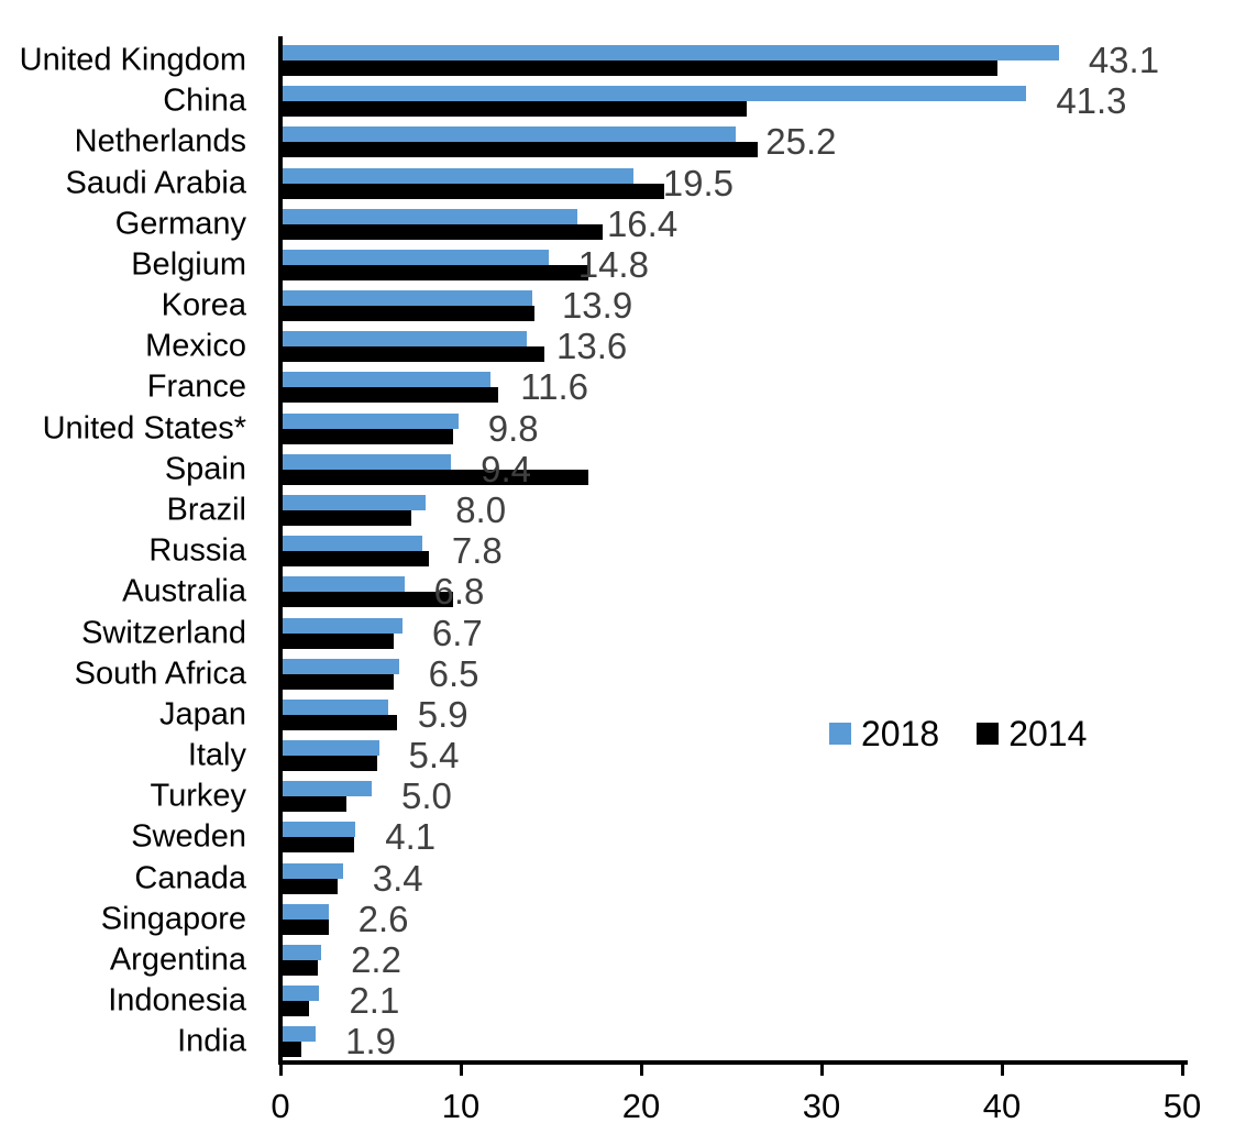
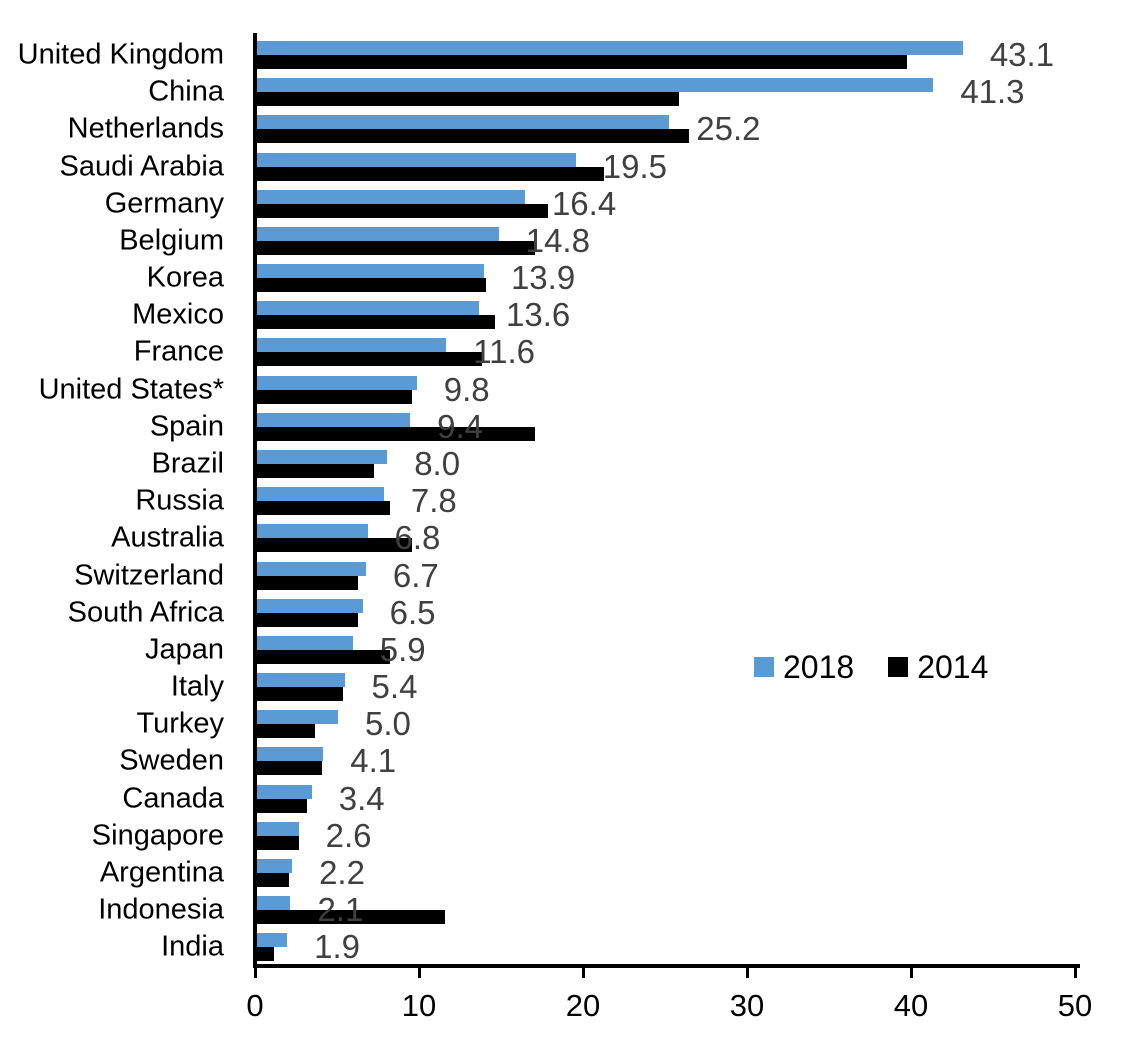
2014/France: 12.0 -> 13.8
2014/Japan: 6.4 -> 8.2
2014/Indonesia: 1.5 -> 11.5
